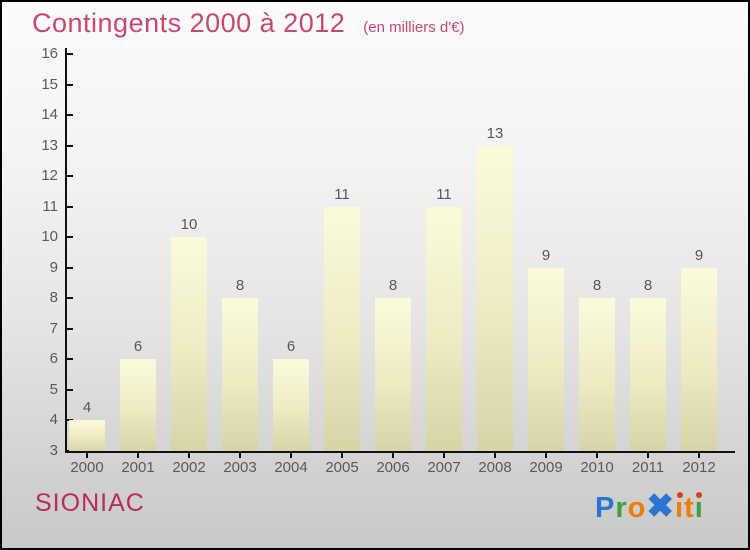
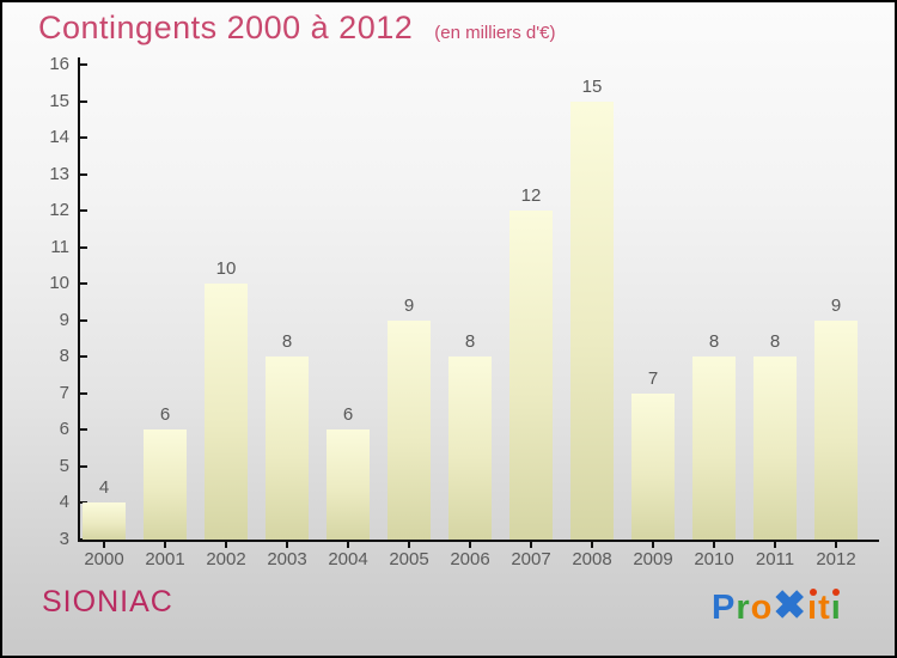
2005: 11 -> 9
2007: 11 -> 12
2008: 13 -> 15
2009: 9 -> 7
